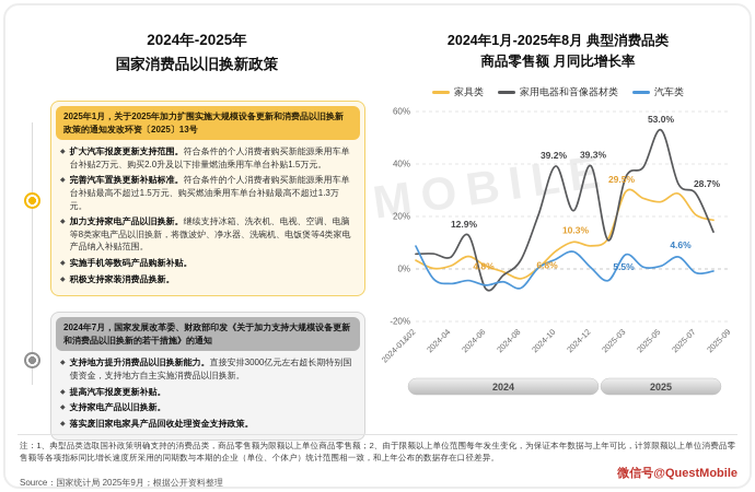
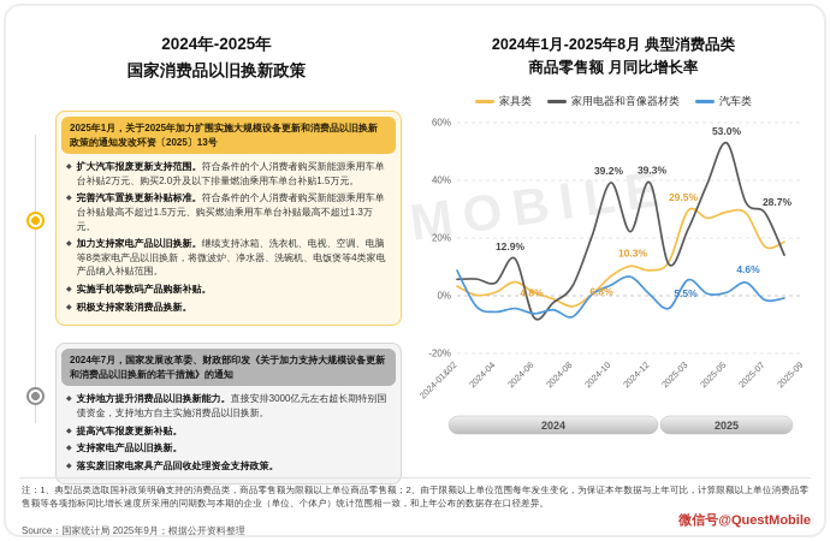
家用电器和音像器材类/2025-03: 35% -> 23%
家具类/2025-05: 26% -> 29%
家具类/2025-07: 21% -> 17%
